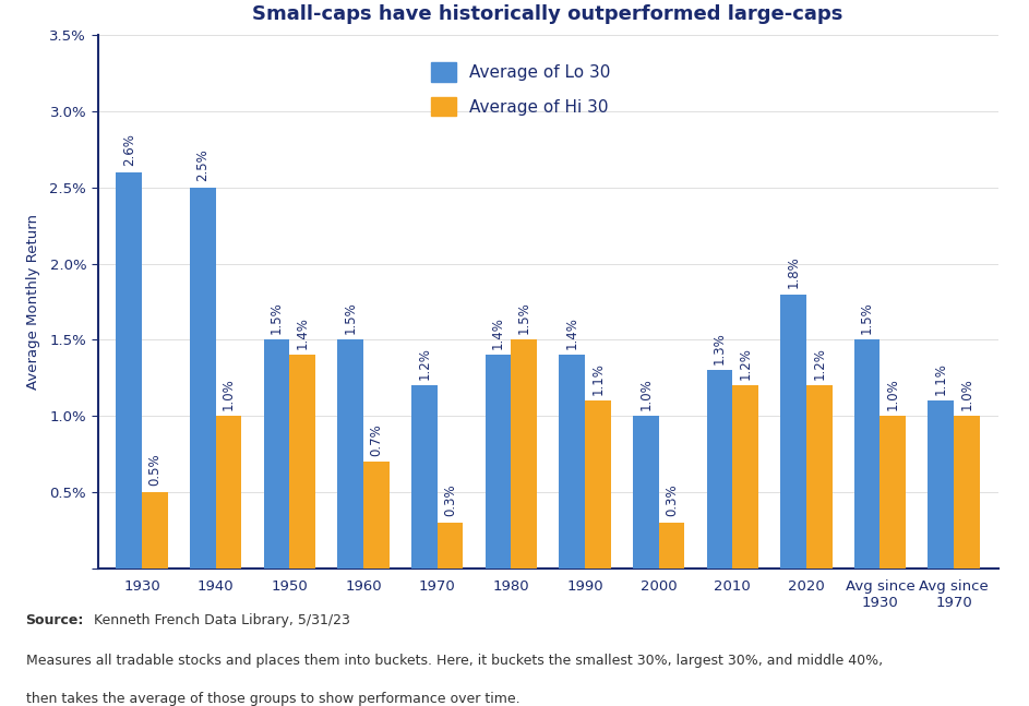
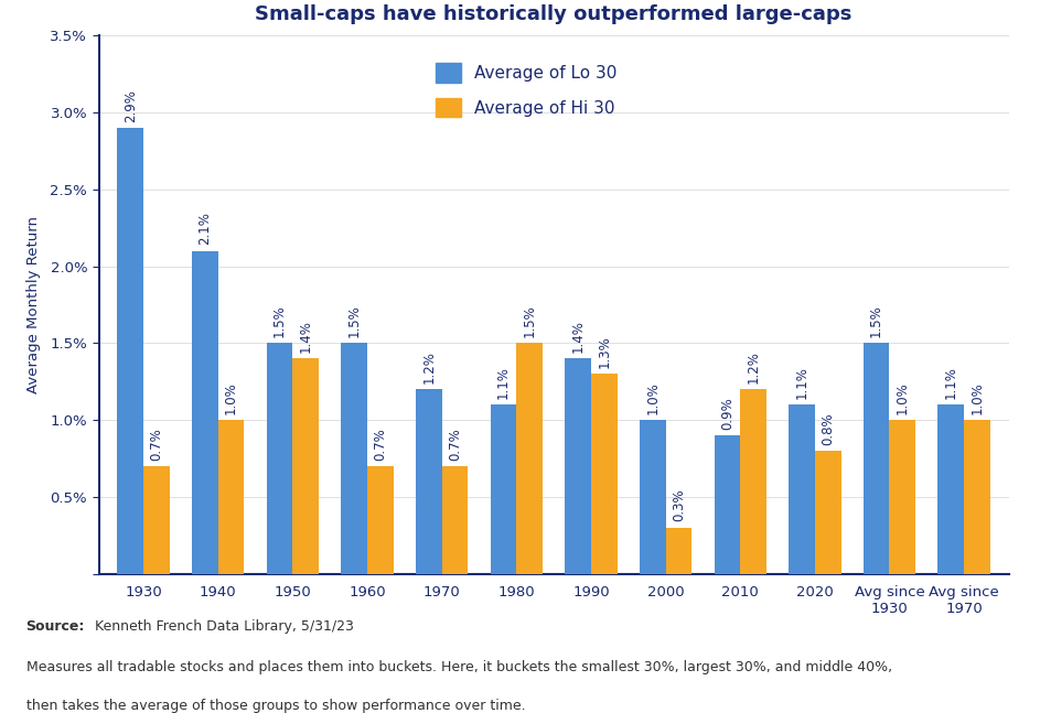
Average of Lo 30/1930: 2.6% -> 2.9%
Average of Hi 30/1930: 0.5% -> 0.7%
Average of Lo 30/1940: 2.5% -> 2.1%
Average of Hi 30/1970: 0.3% -> 0.7%
Average of Lo 30/1980: 1.4% -> 1.1%
Average of Hi 30/1990: 1.1% -> 1.3%
Average of Lo 30/2010: 1.3% -> 0.9%
Average of Lo 30/2020: 1.8% -> 1.1%
Average of Hi 30/2020: 1.2% -> 0.8%
